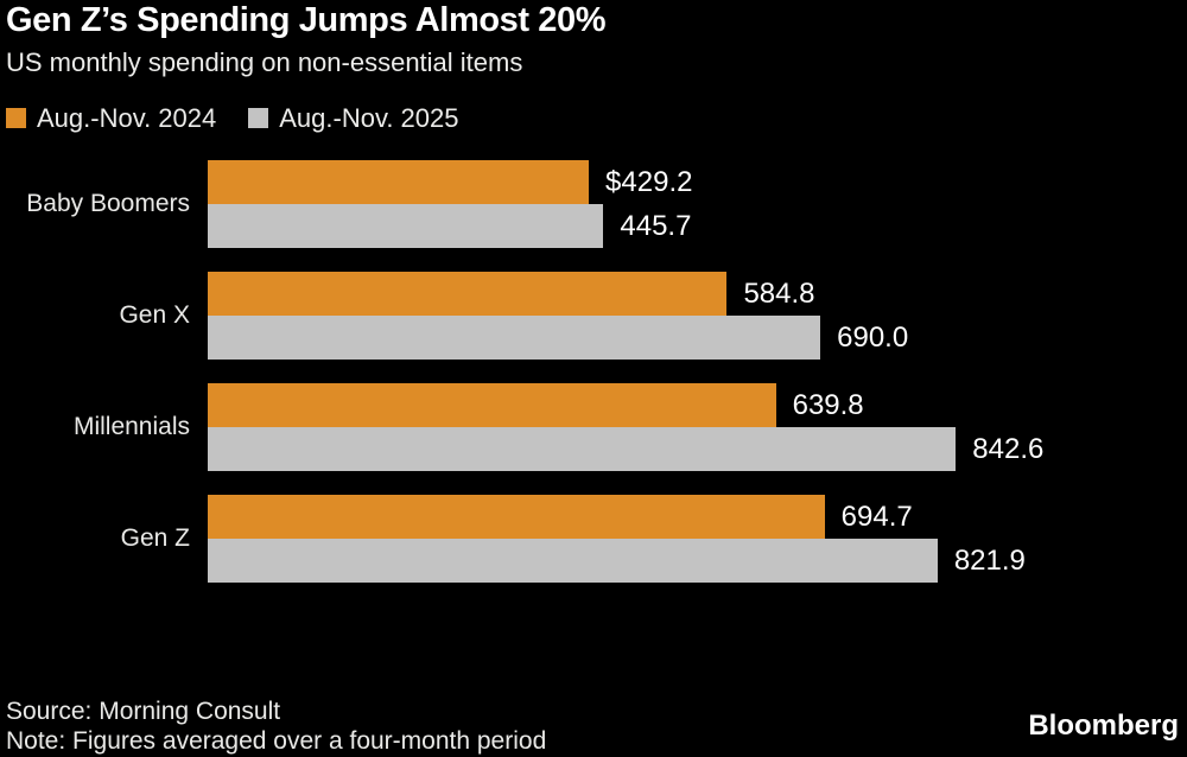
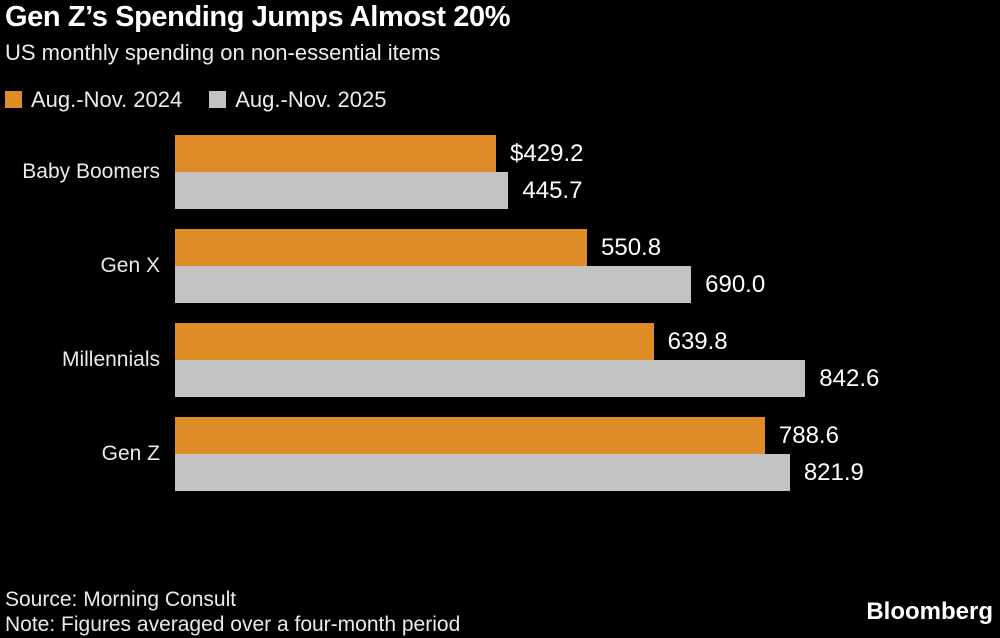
Aug.-Nov. 2024/Gen X: 584.8 -> 550.8
Aug.-Nov. 2024/Gen Z: 694.7 -> 788.6
